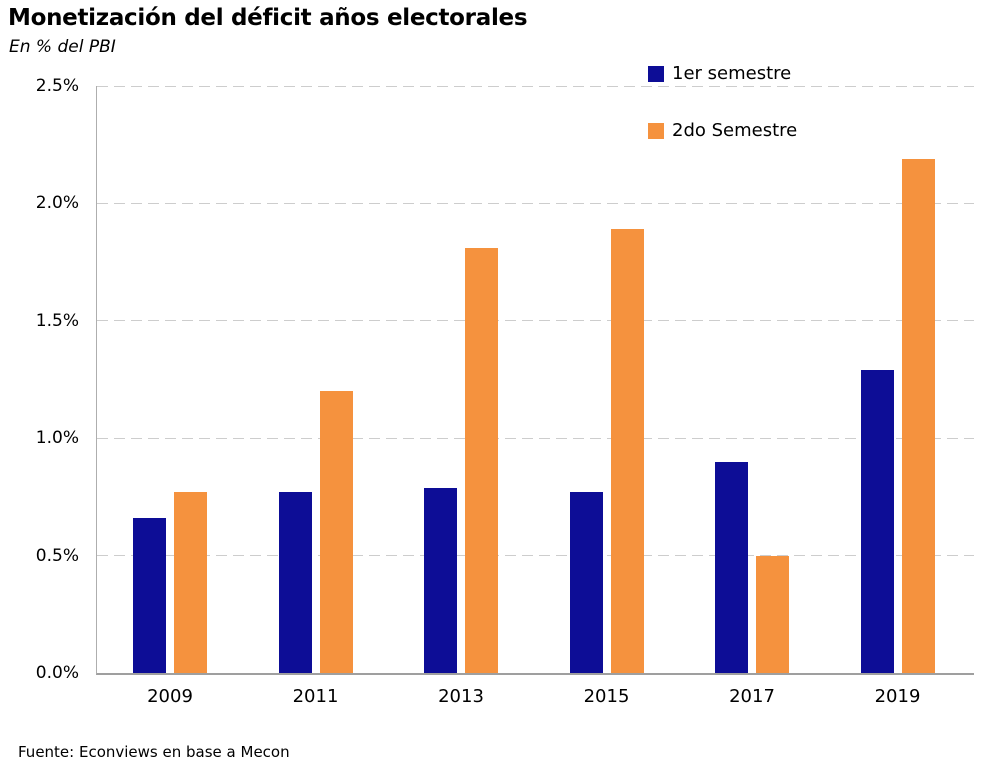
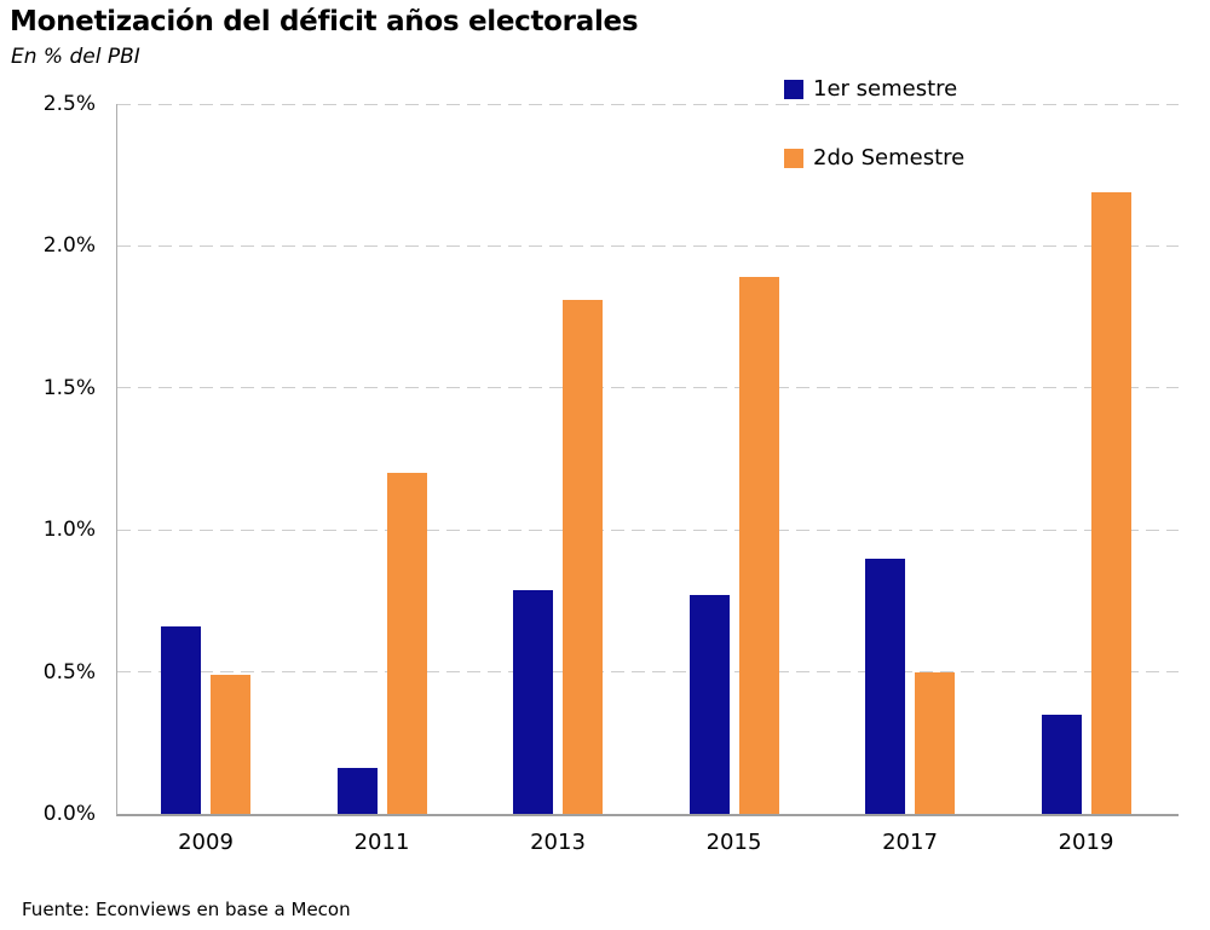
2do Semestre/2009: 0.77% -> 0.49%
1er semestre/2011: 0.77% -> 0.16%
1er semestre/2019: 1.29% -> 0.35%
